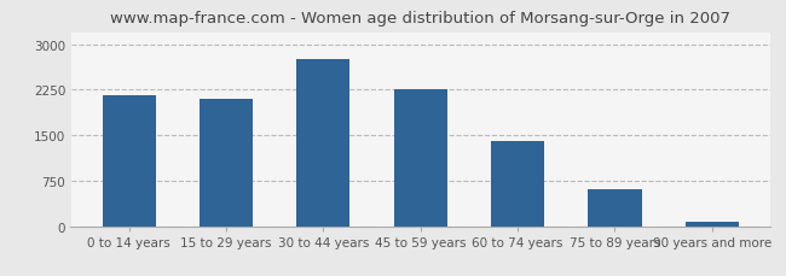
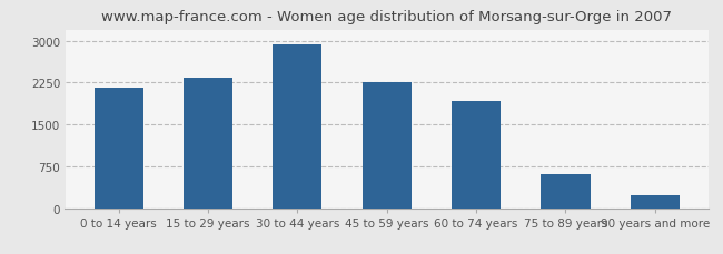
15 to 29 years: 2090 -> 2340
30 to 44 years: 2750 -> 2940
60 to 74 years: 1400 -> 1920
90 years and more: 80 -> 240
